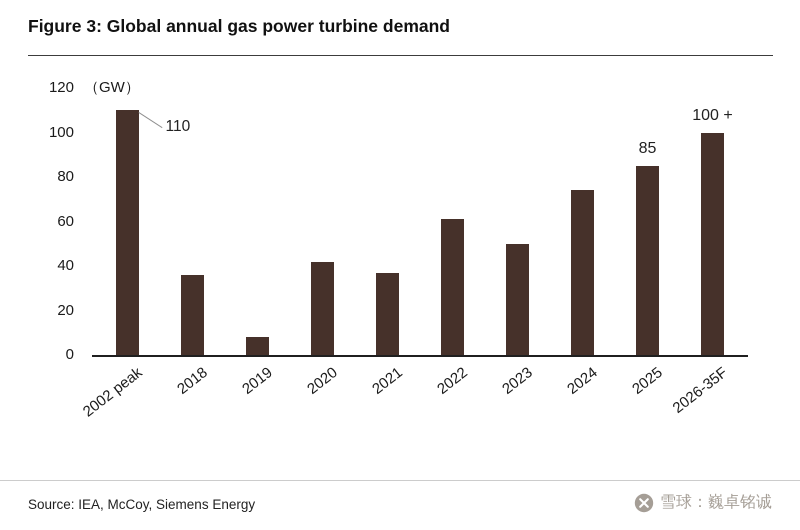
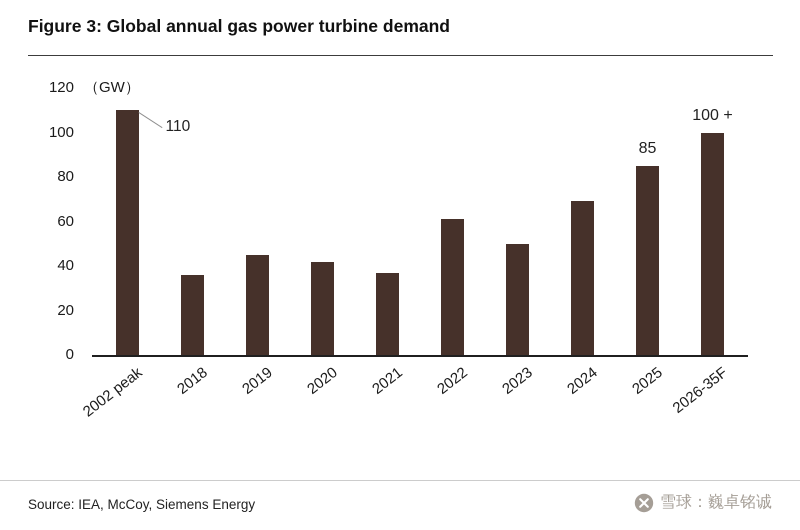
2019: 8 -> 45
2024: 74 -> 69
